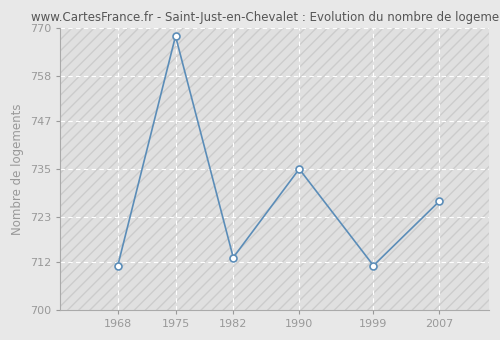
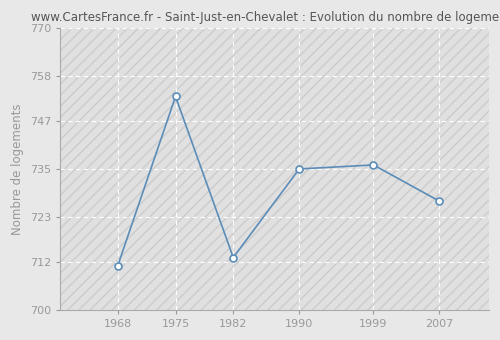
1975: 768 -> 753
1999: 711 -> 736
